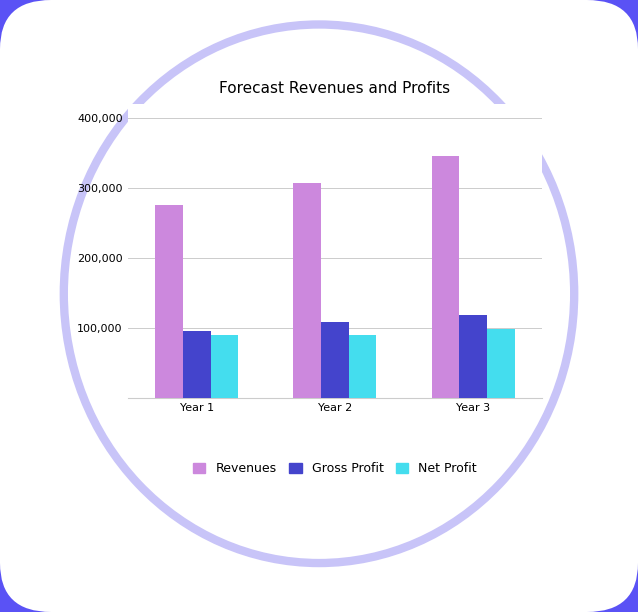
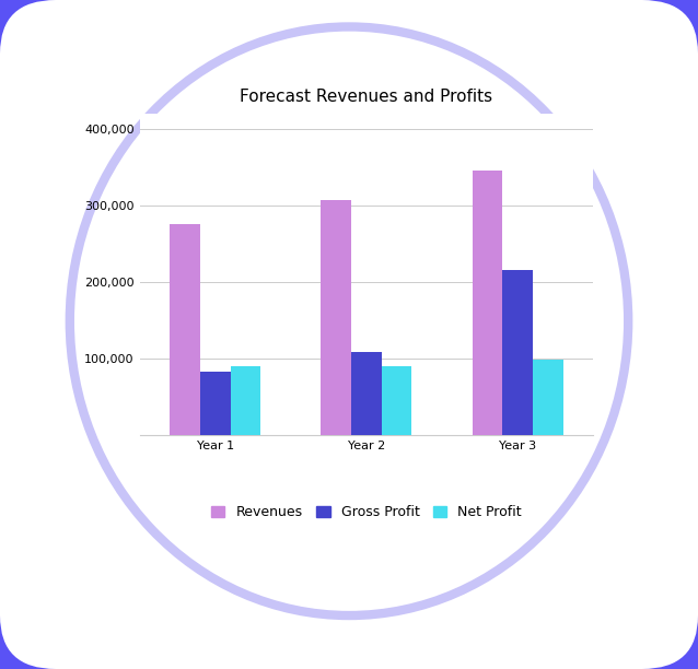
Gross Profit/Year 1: 95,000 -> 82,000
Gross Profit/Year 3: 118,000 -> 216,000
